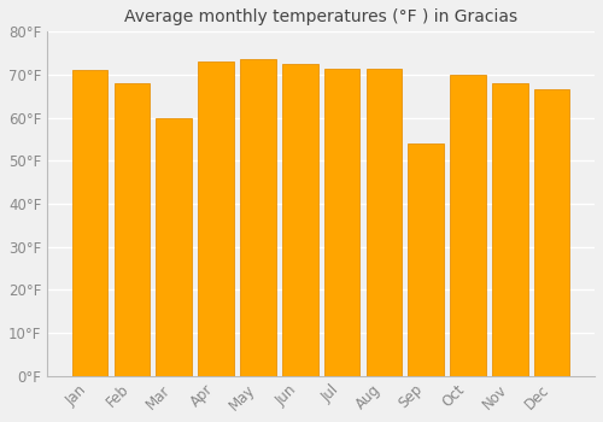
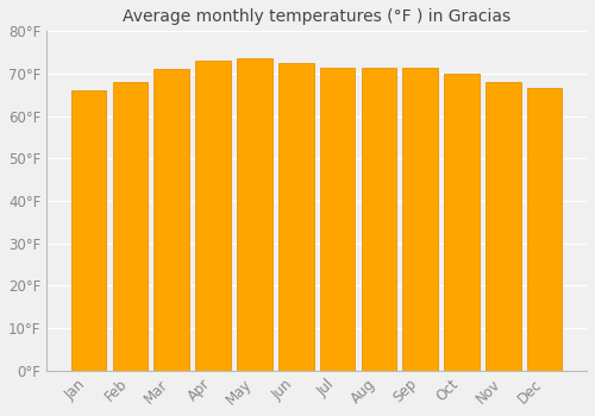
Jan: 71.0°F -> 66.0°F
Mar: 60.0°F -> 71.0°F
Sep: 54.0°F -> 71.5°F
